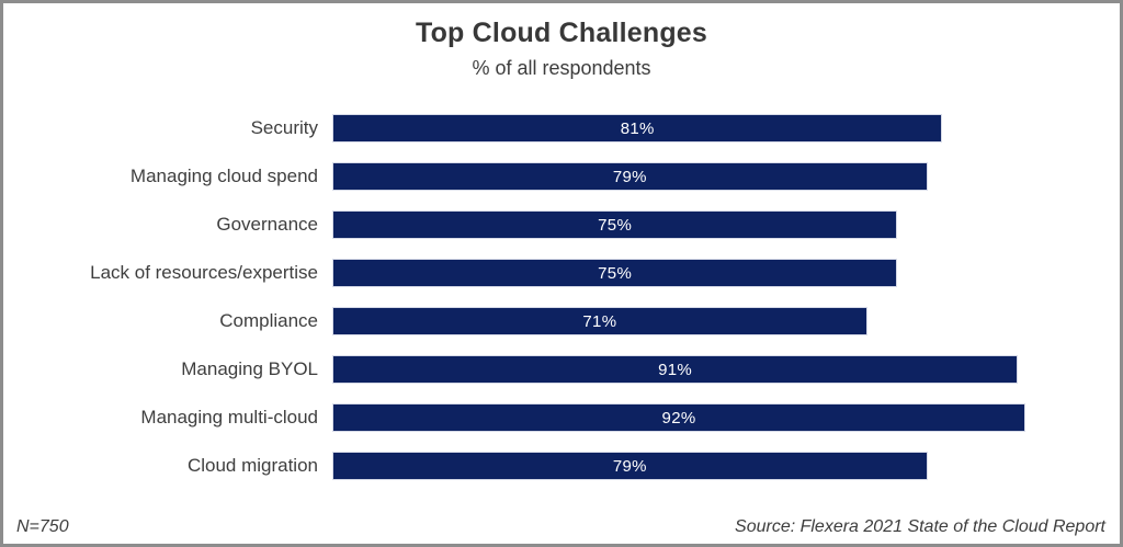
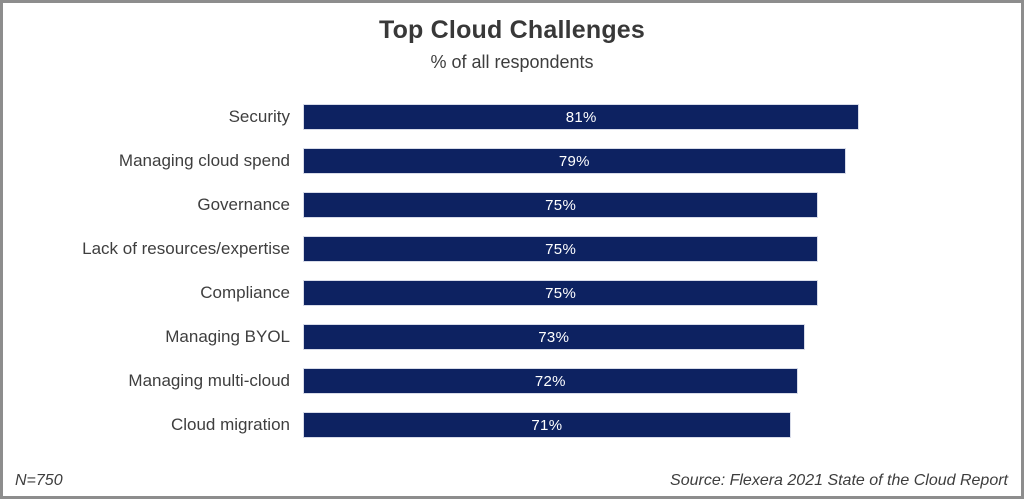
Compliance: 71% -> 75%
Managing BYOL: 91% -> 73%
Managing multi-cloud: 92% -> 72%
Cloud migration: 79% -> 71%
